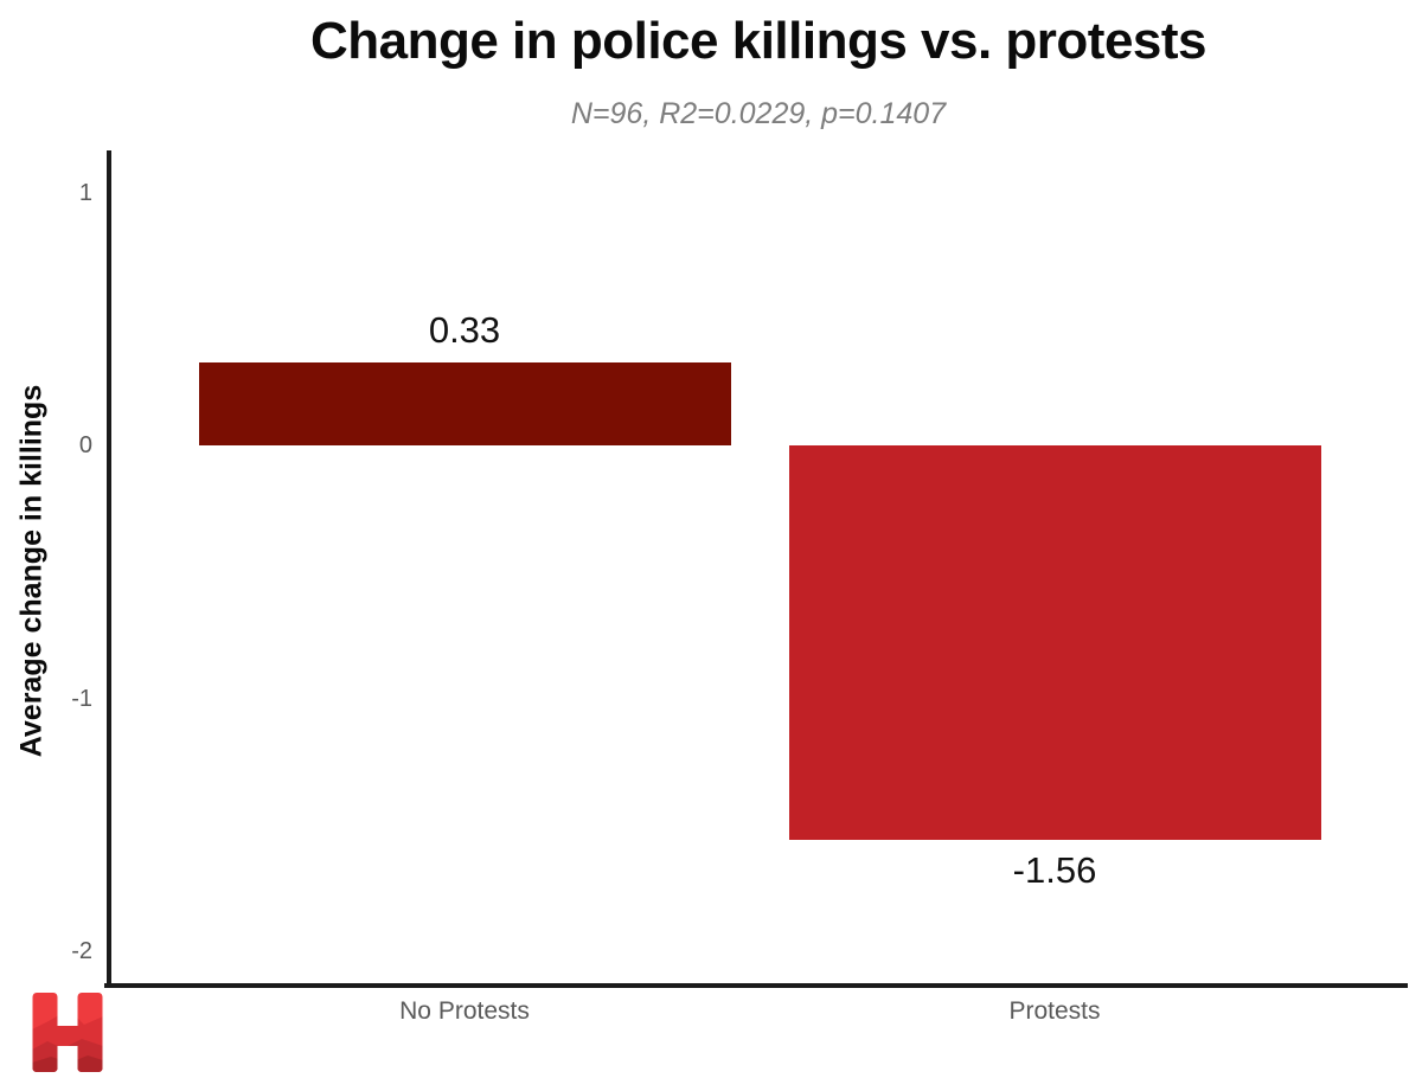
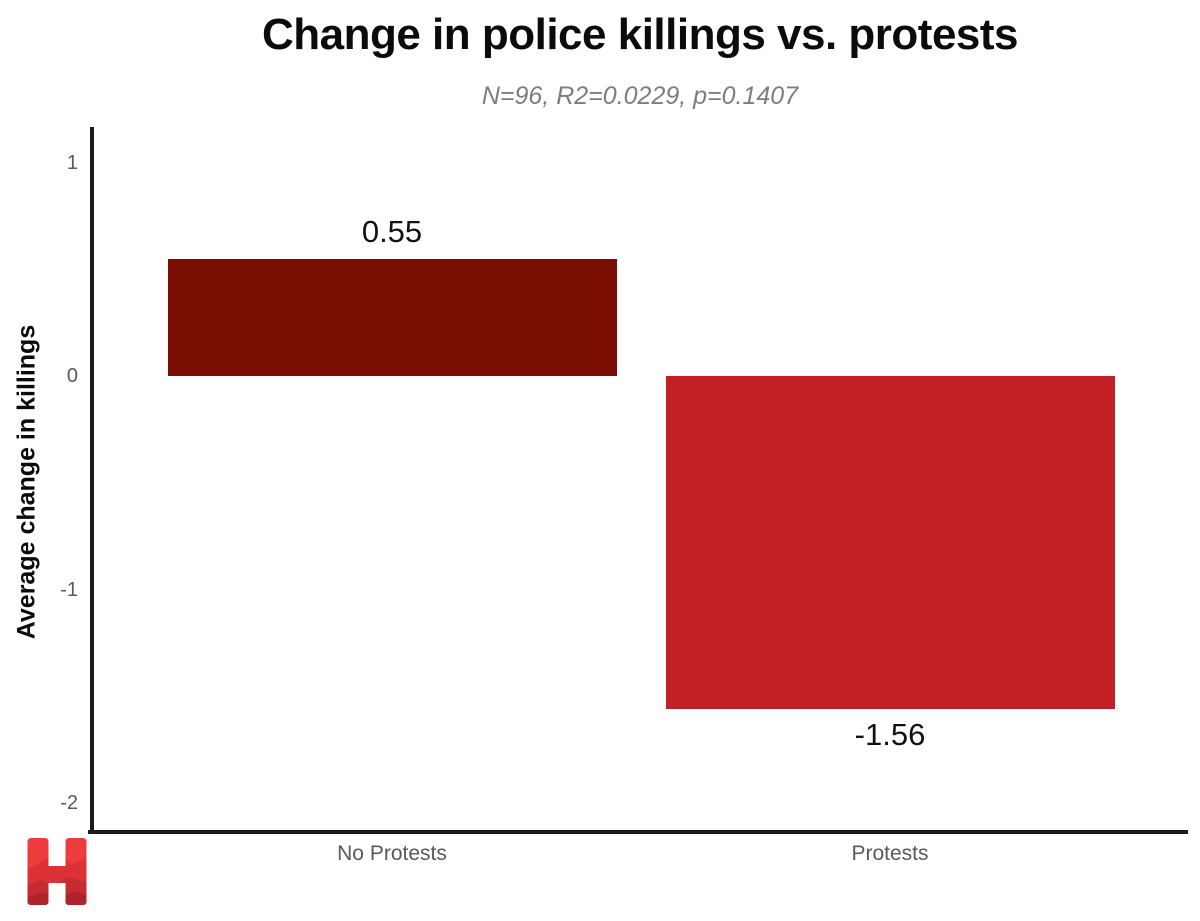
No Protests: 0.33 -> 0.55
